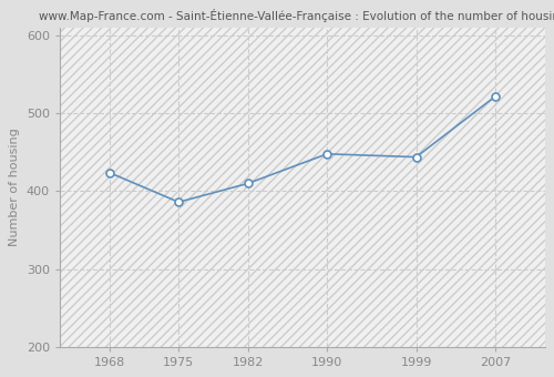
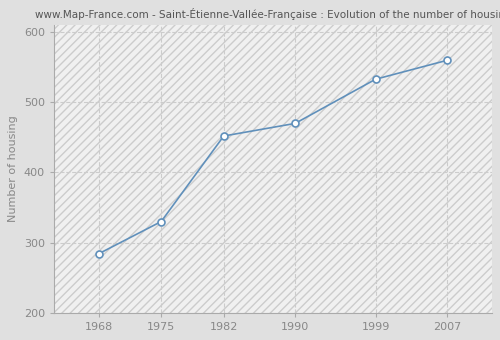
1968: 424 -> 284
1975: 386 -> 330
1982: 410 -> 452
1990: 448 -> 470
1999: 444 -> 533
2007: 522 -> 560
